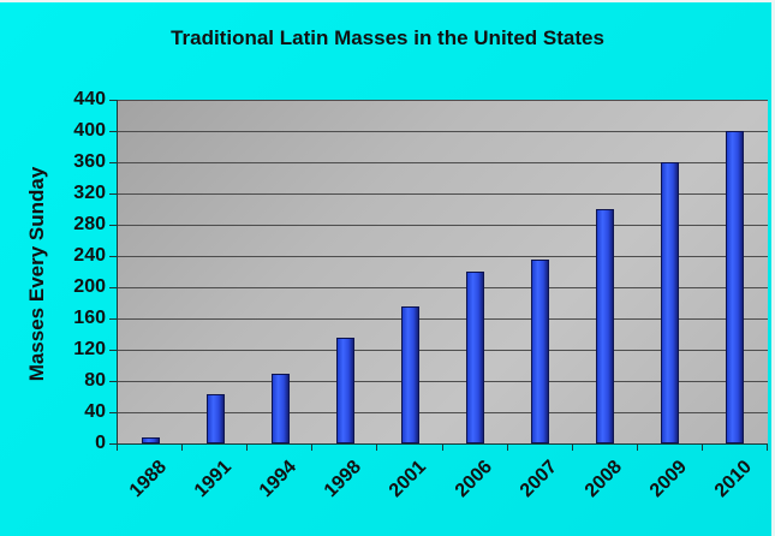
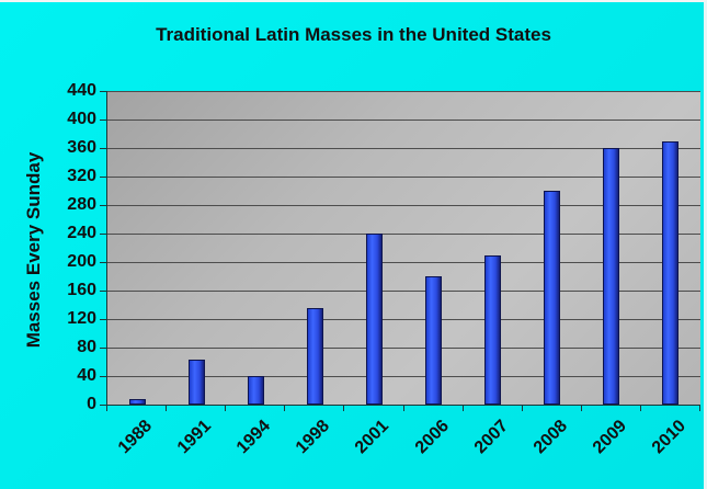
1994: 90 -> 40
2001: 180 -> 240
2006: 220 -> 180
2007: 240 -> 210
2010: 400 -> 370
